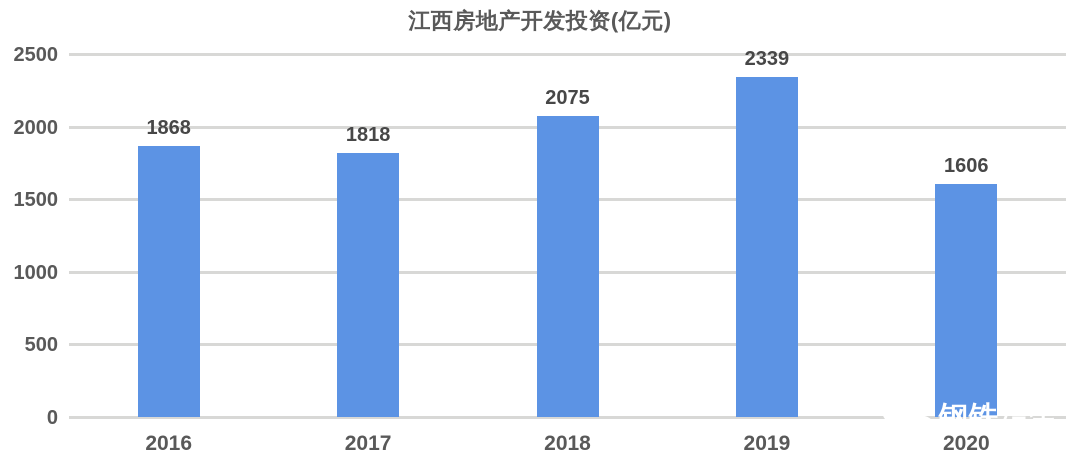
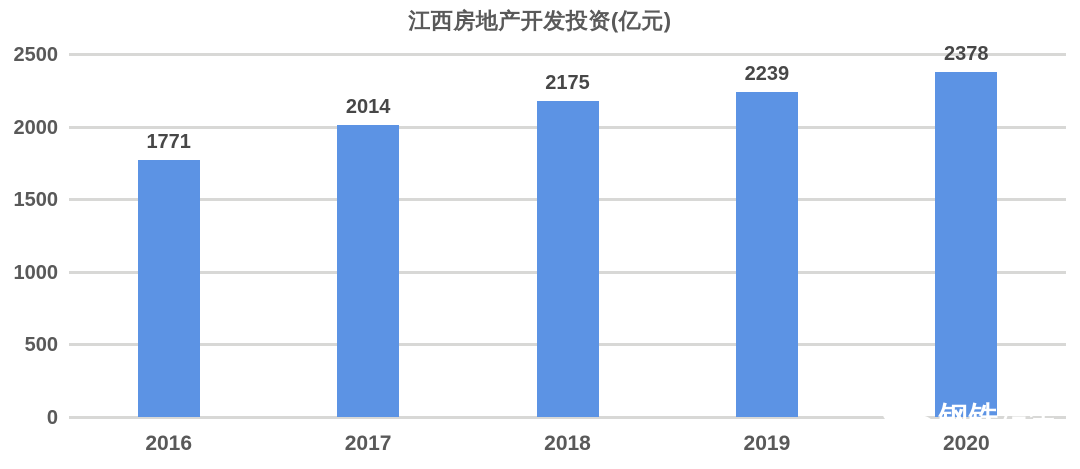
2016: 1868 -> 1771
2017: 1818 -> 2014
2018: 2075 -> 2175
2019: 2339 -> 2239
2020: 1606 -> 2378
